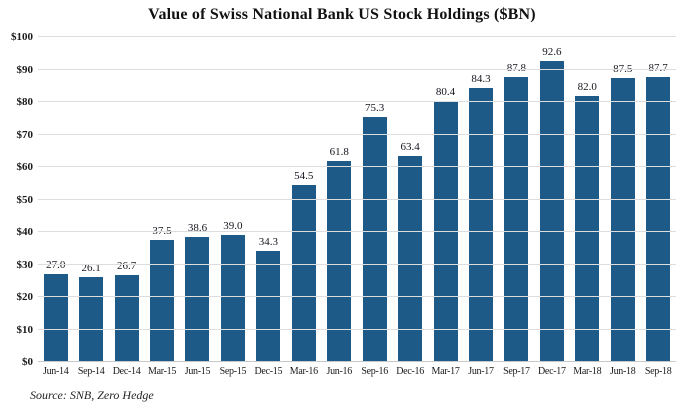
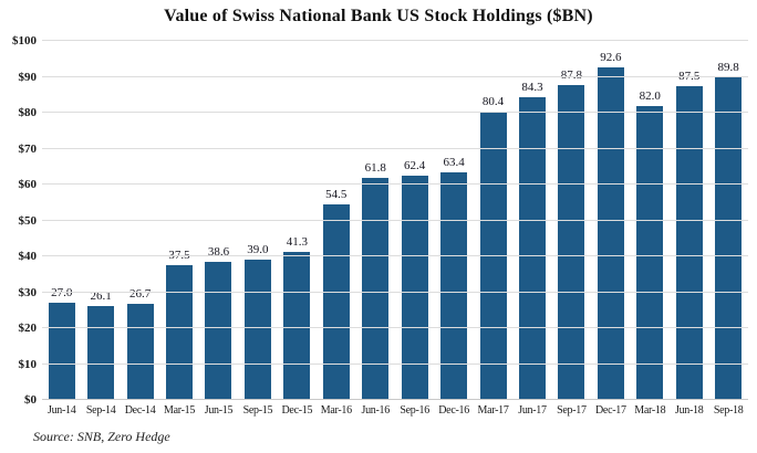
Dec-15: 34.3 -> 41.3
Sep-16: 75.3 -> 62.4
Sep-18: 87.7 -> 89.8
